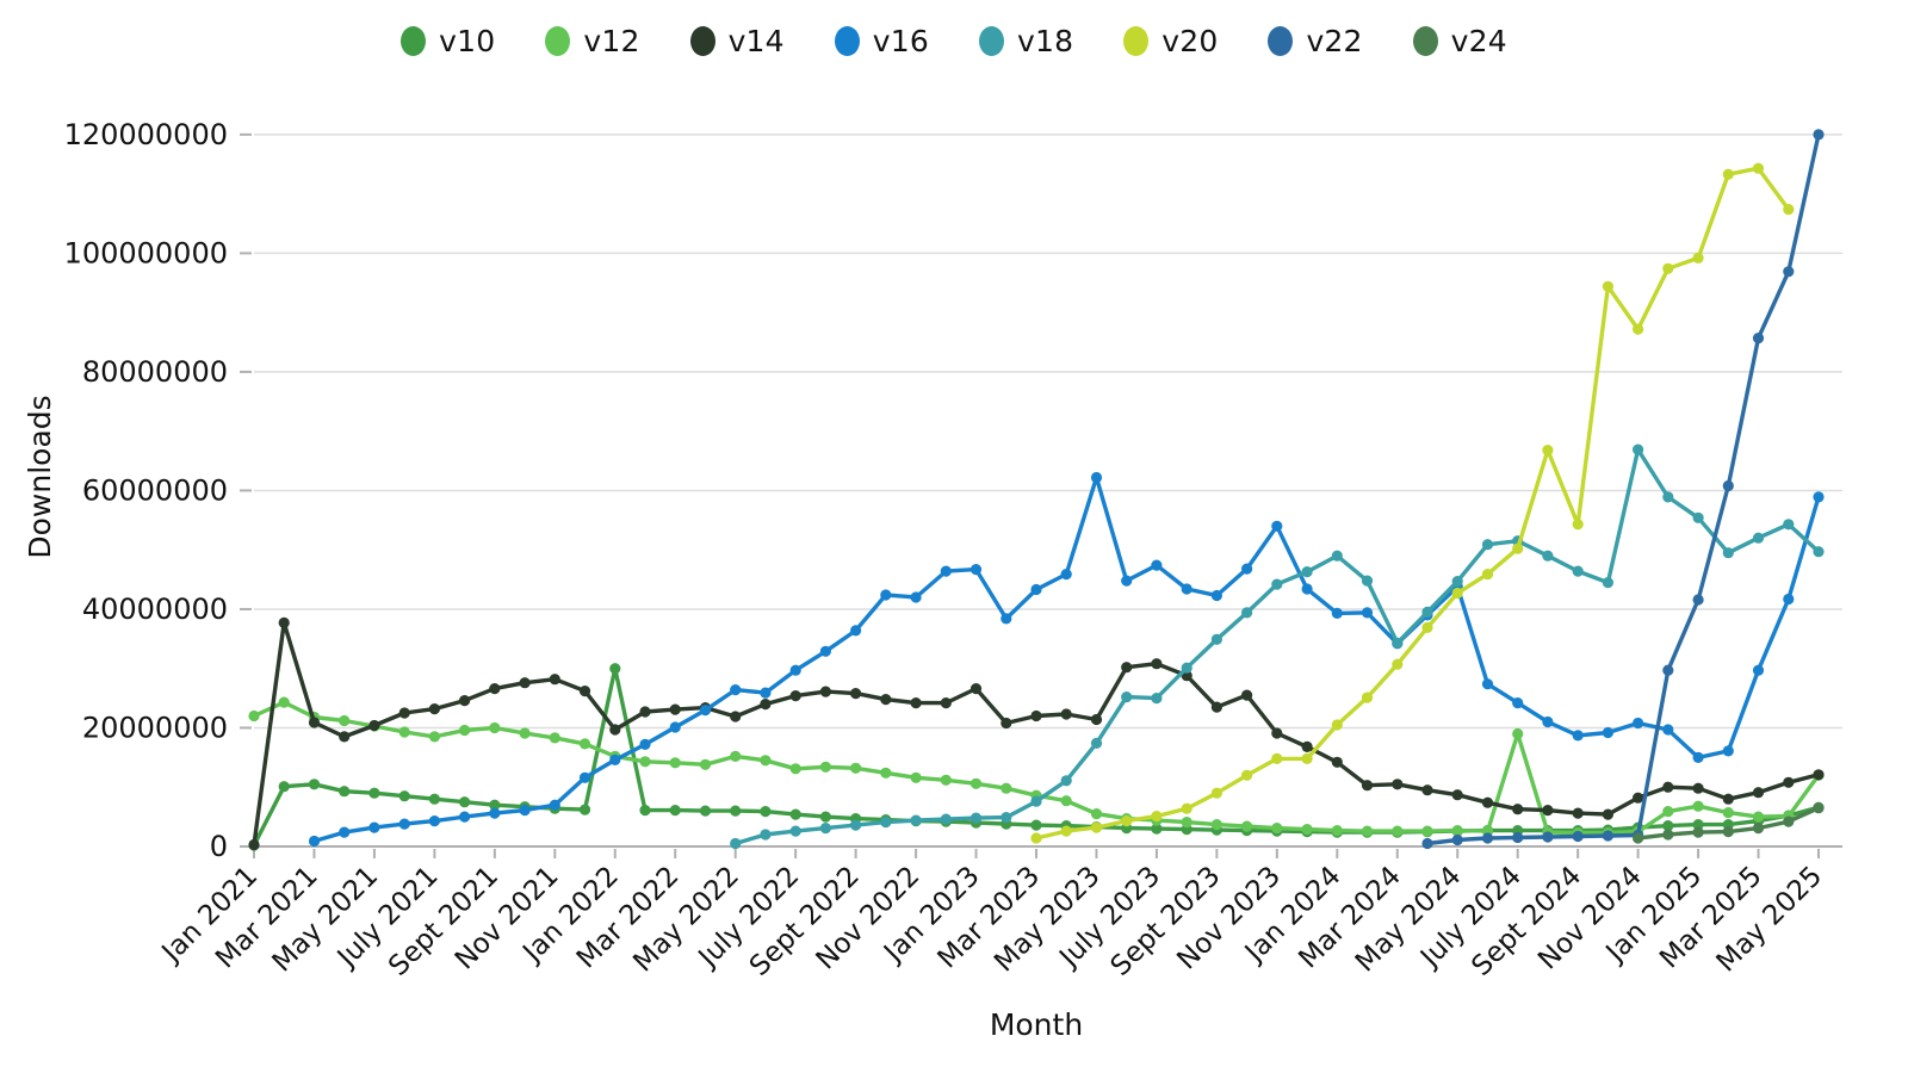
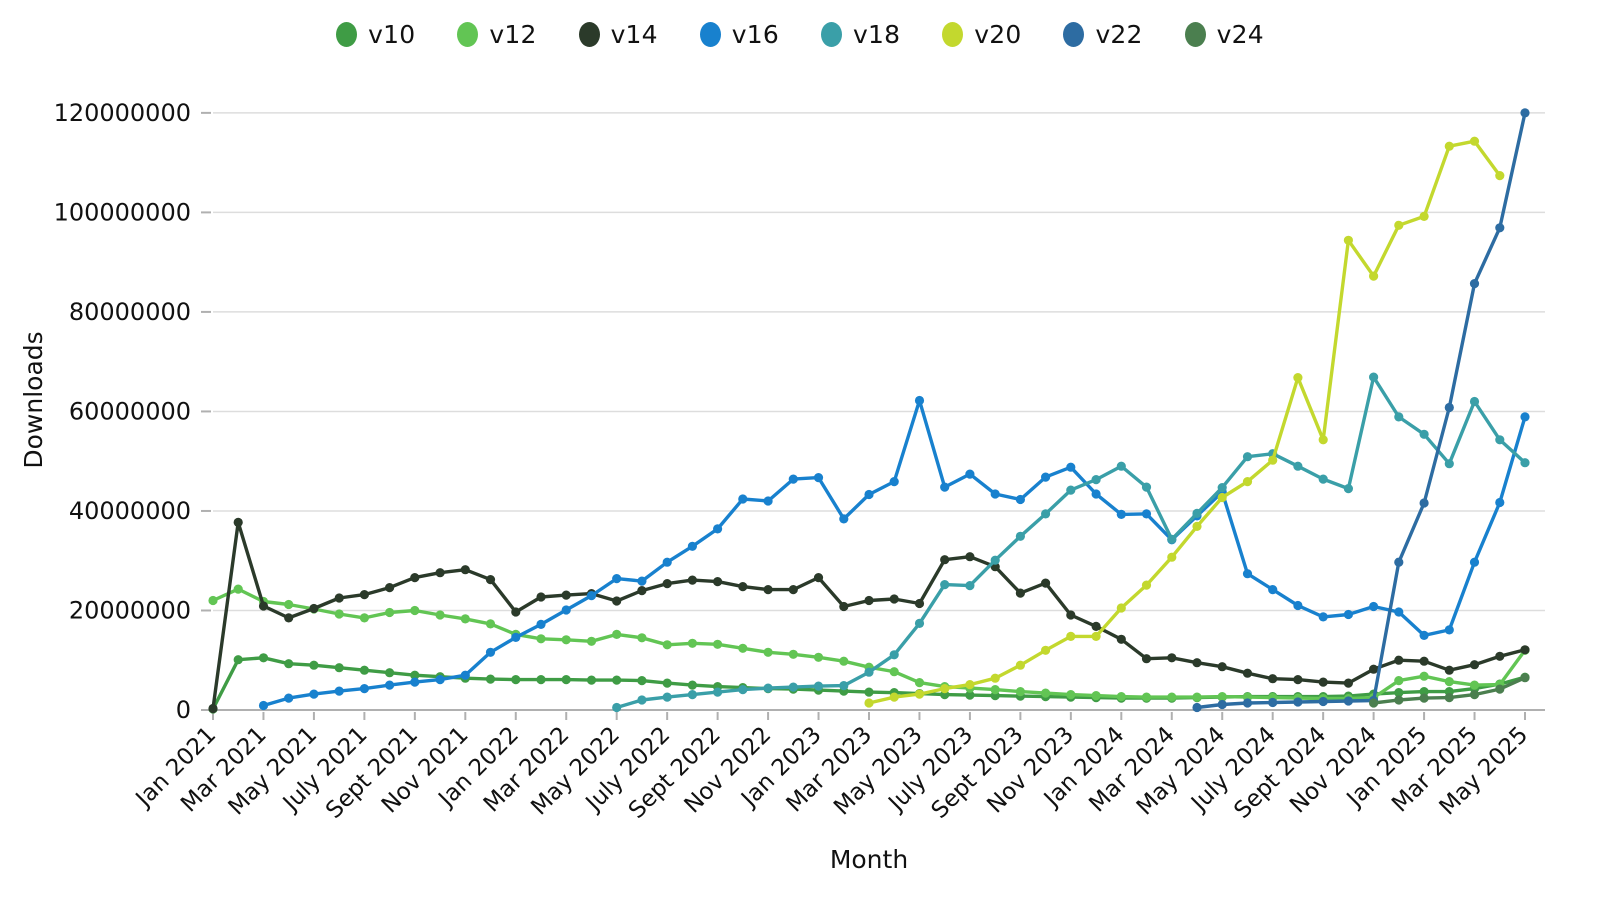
v10/Jan 2022: 30000000 -> 6000000
v16/Nov 2023: 54000000 -> 49000000
v12/July 2024: 19000000 -> 2000000
v18/Mar 2025: 52000000 -> 62000000
